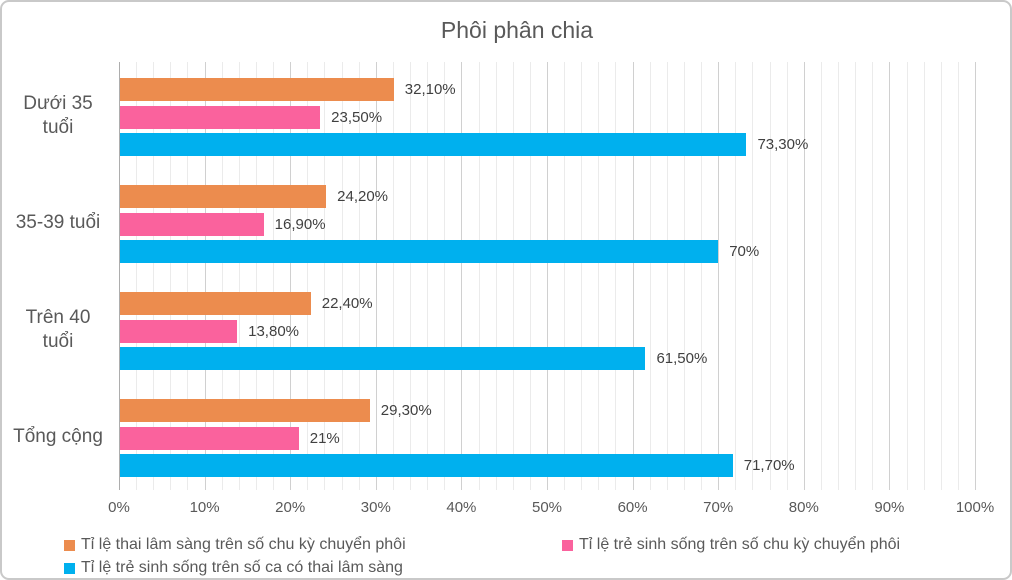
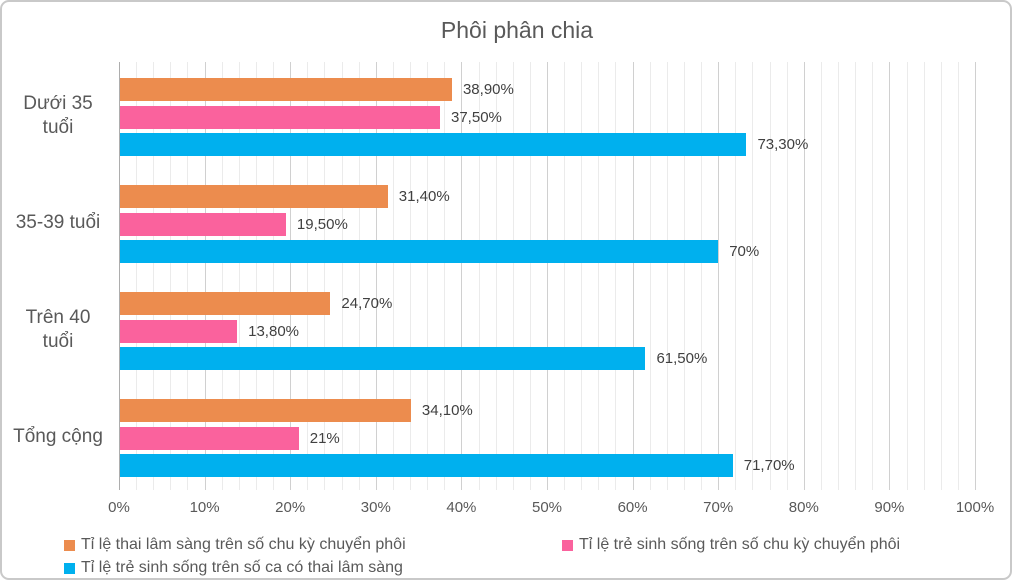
Tỉ lệ thai lâm sàng trên số chu kỳ chuyển phôi/Dưới 35 tuổi: 32,10% -> 38,90%
Tỉ lệ trẻ sinh sống trên số chu kỳ chuyển phôi/Dưới 35 tuổi: 23,50% -> 37,50%
Tỉ lệ thai lâm sàng trên số chu kỳ chuyển phôi/35-39 tuổi: 24,20% -> 31,40%
Tỉ lệ trẻ sinh sống trên số chu kỳ chuyển phôi/35-39 tuổi: 16,90% -> 19,50%
Tỉ lệ thai lâm sàng trên số chu kỳ chuyển phôi/Trên 40 tuổi: 22,40% -> 24,70%
Tỉ lệ thai lâm sàng trên số chu kỳ chuyển phôi/Tổng cộng: 29,30% -> 34,10%
